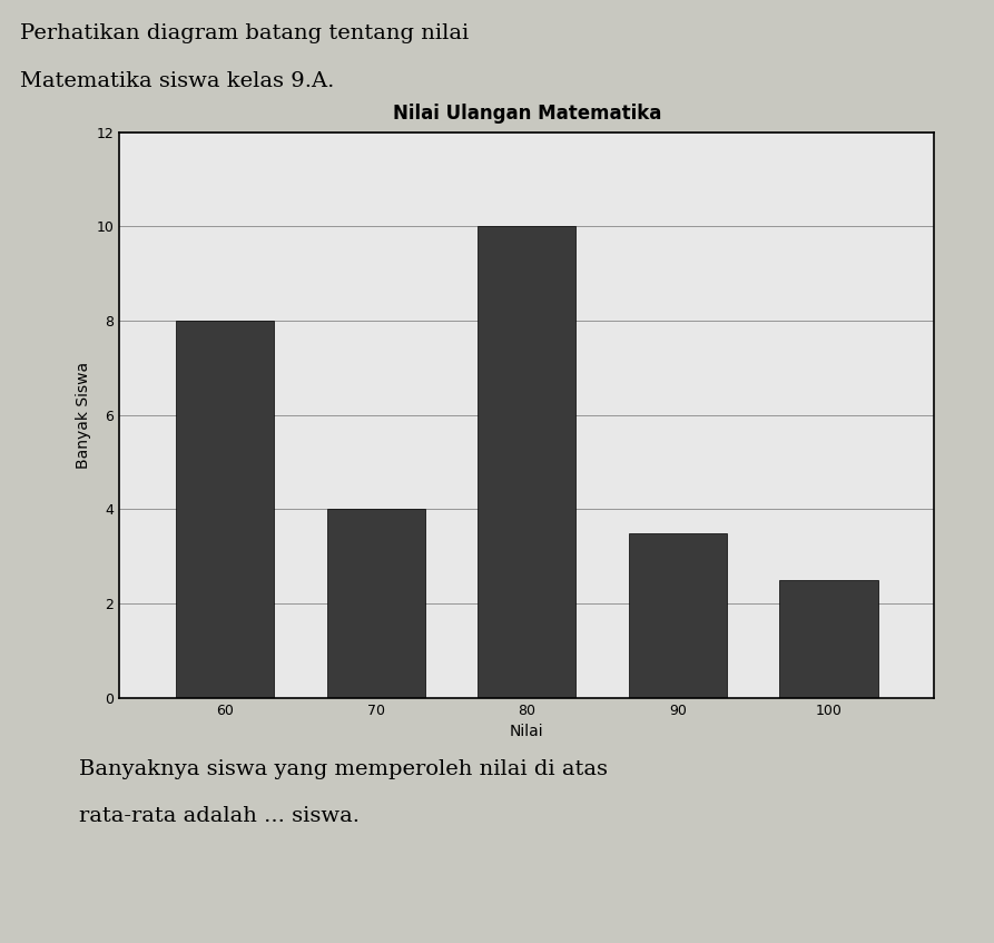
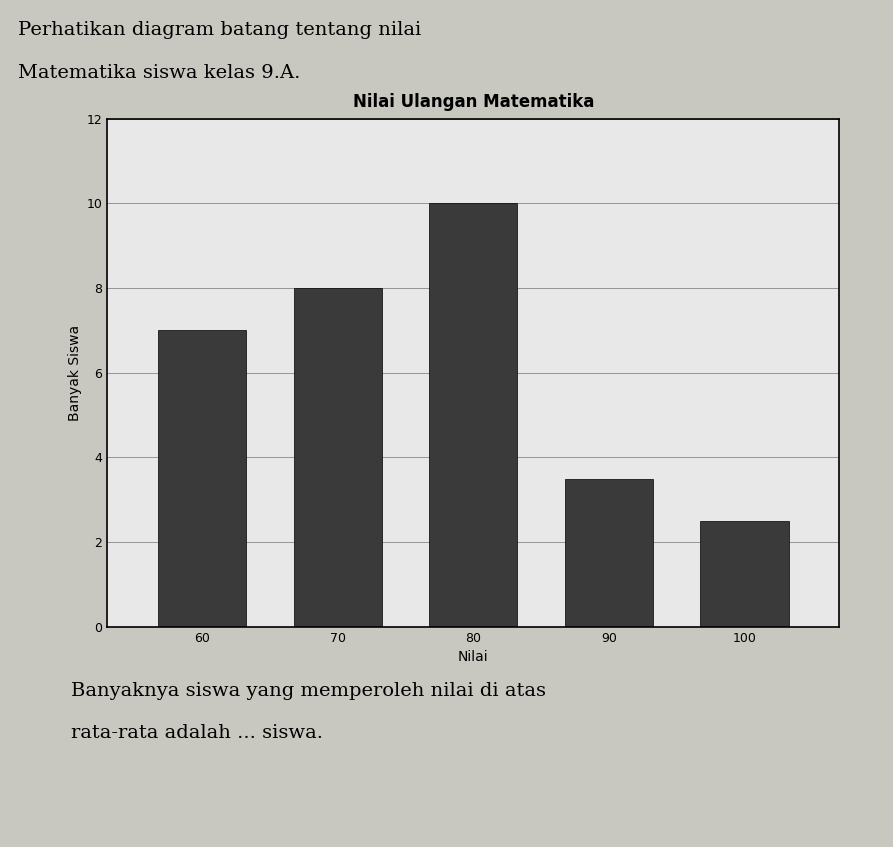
60: 8.0 -> 7.0
70: 4.0 -> 8.0
